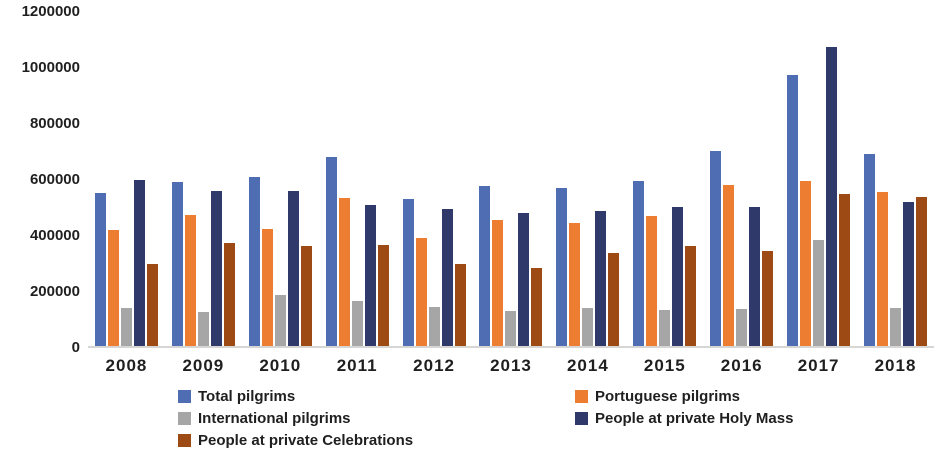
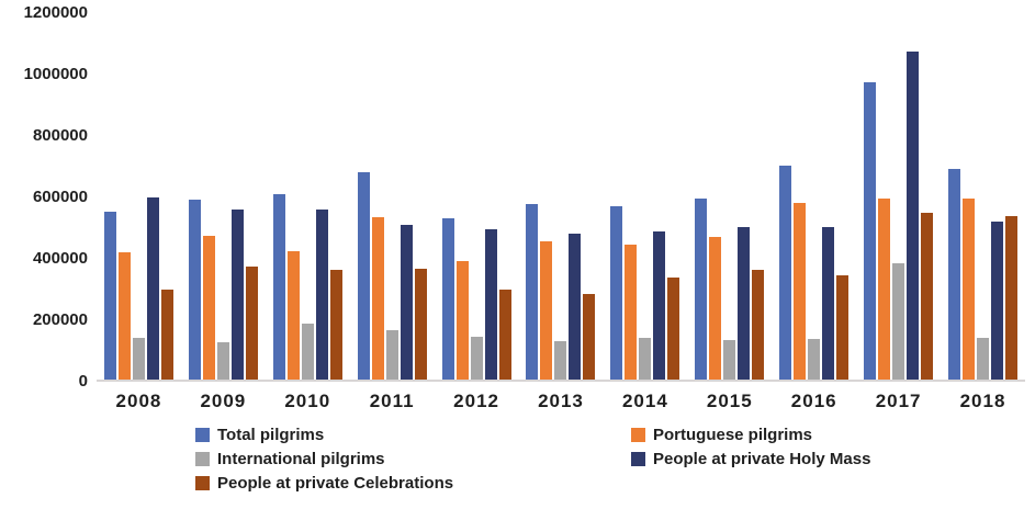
Portuguese pilgrims/2018: 550000 -> 590000
